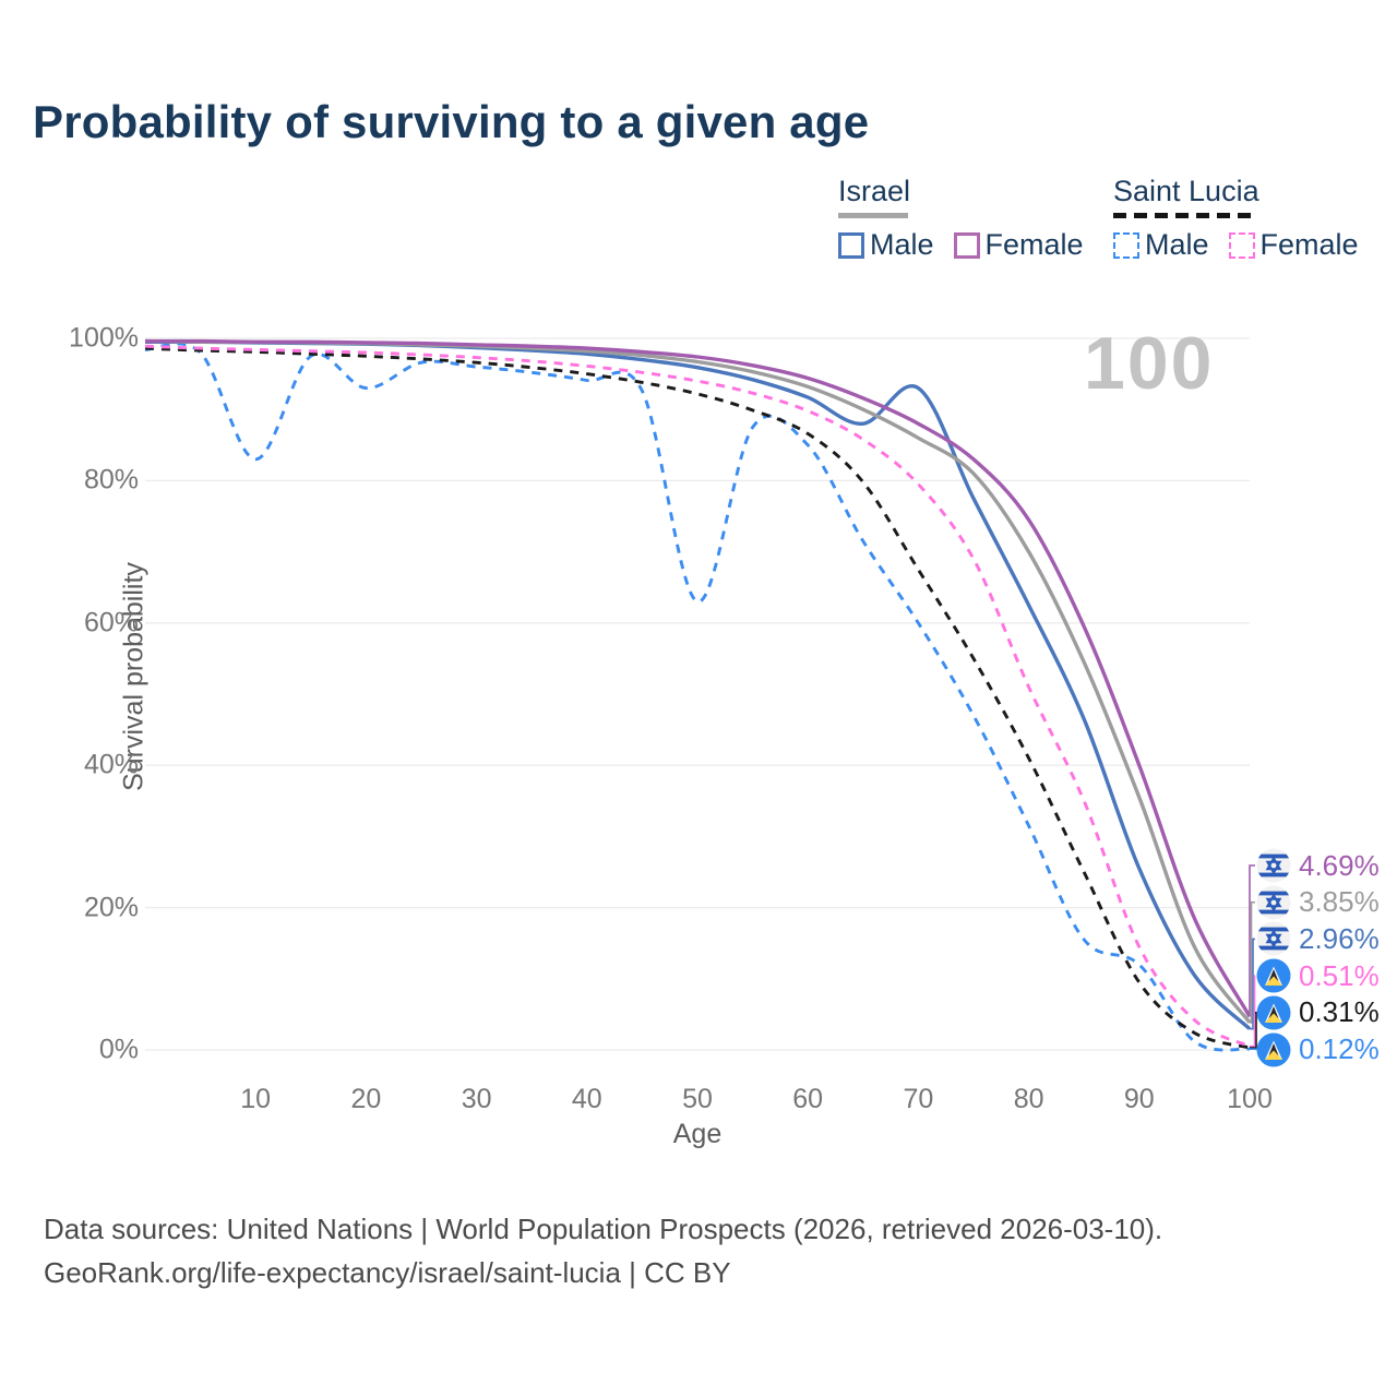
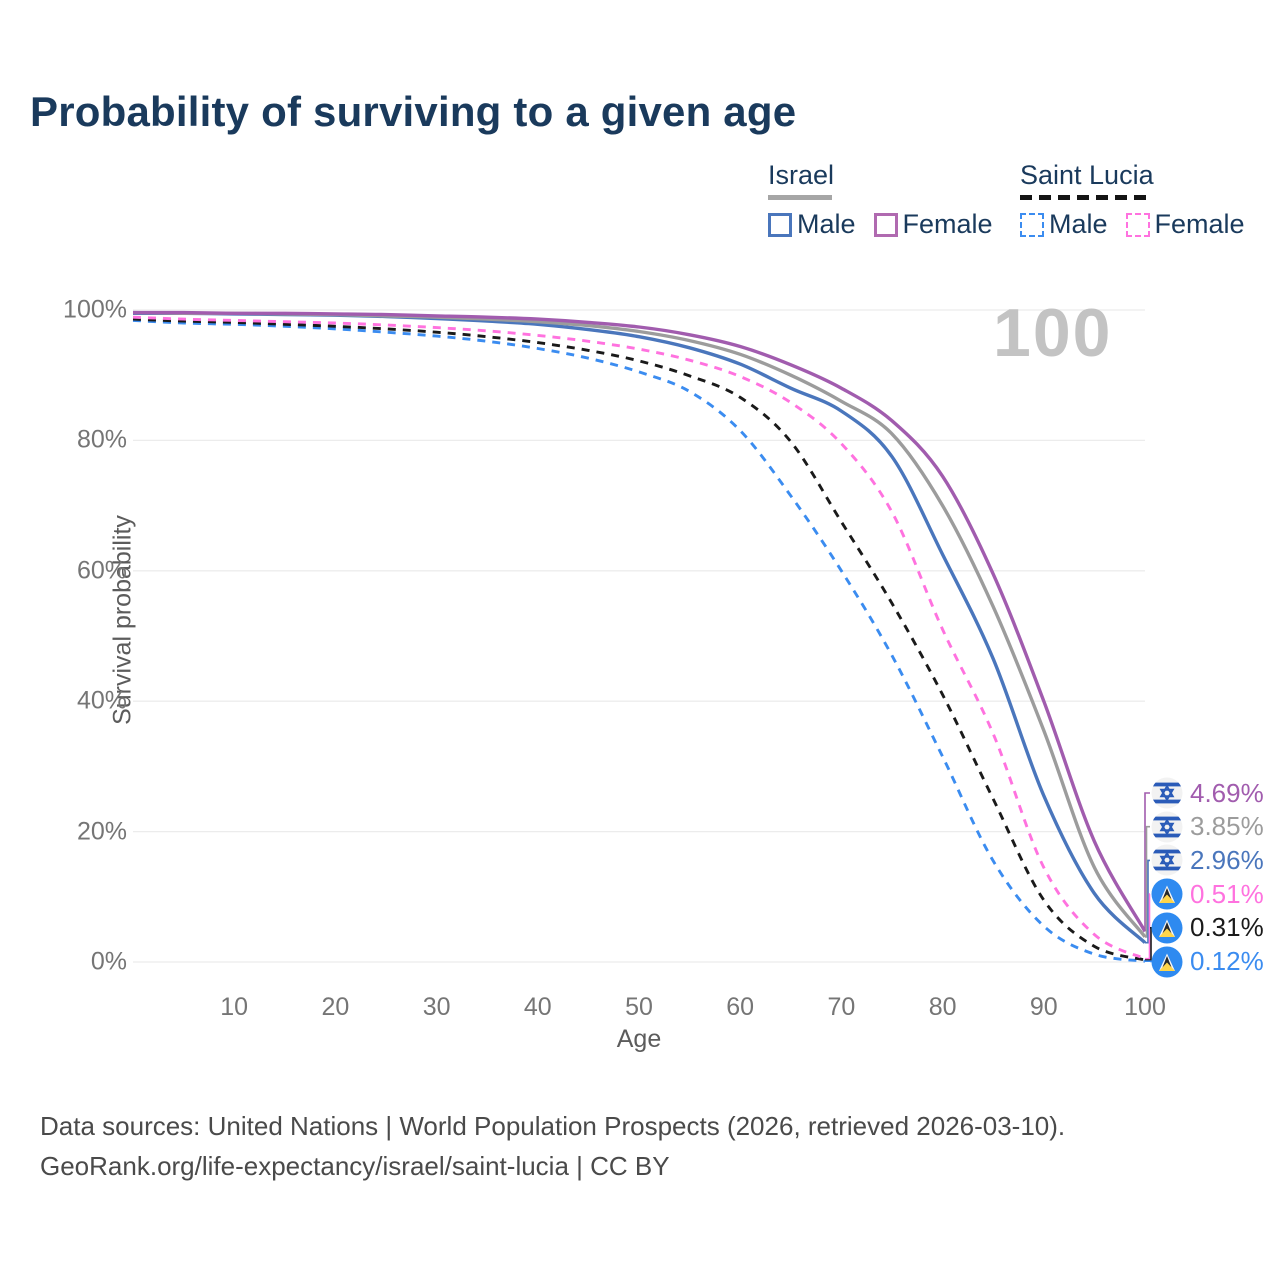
Saint Lucia Male/10: 83% -> 98%
Saint Lucia Male/20: 93% -> 97%
Saint Lucia Male/50: 63% -> 90%
Saint Lucia Male/60: 85% -> 82%
Israel Male/70: 93% -> 84%
Saint Lucia Male/90: 12% -> 6%
